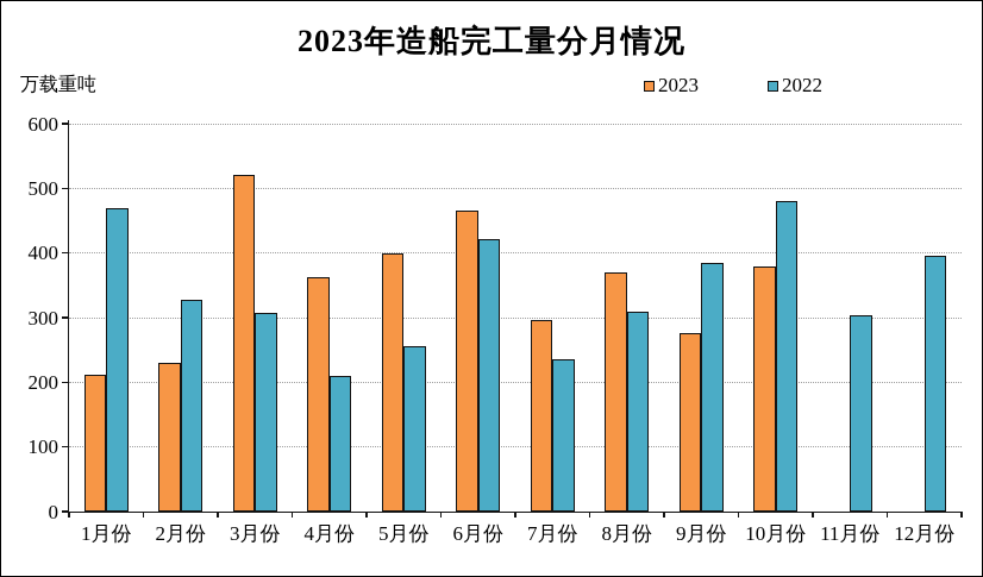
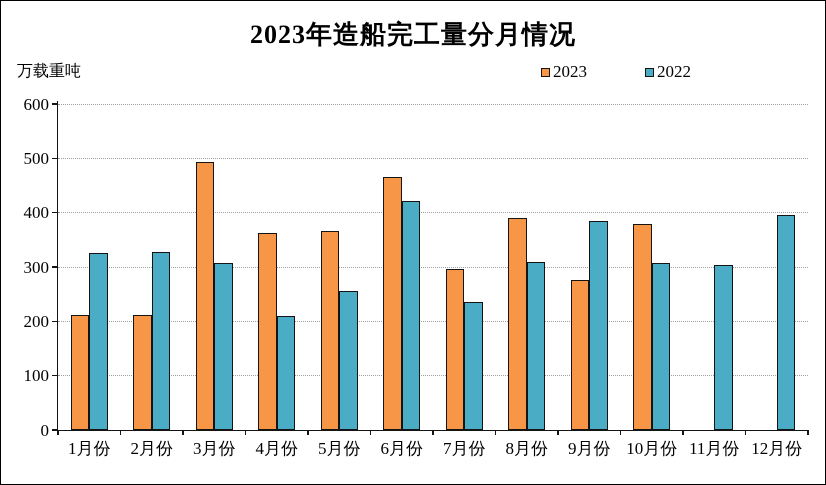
2022/1月份: 470 -> 320
2023/2月份: 230 -> 210
2023/3月份: 520 -> 490
2023/5月份: 400 -> 370
2023/8月份: 370 -> 390
2022/10月份: 480 -> 310
